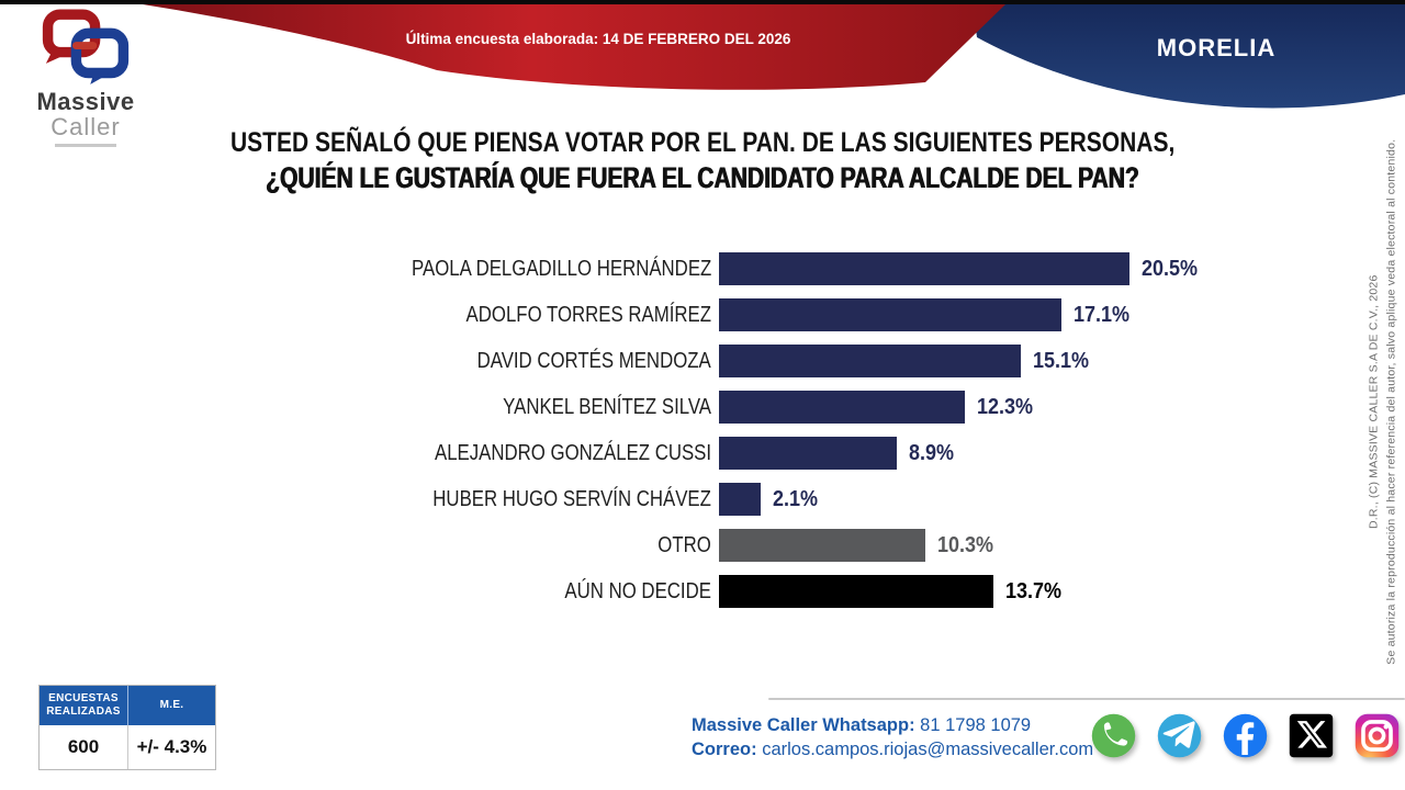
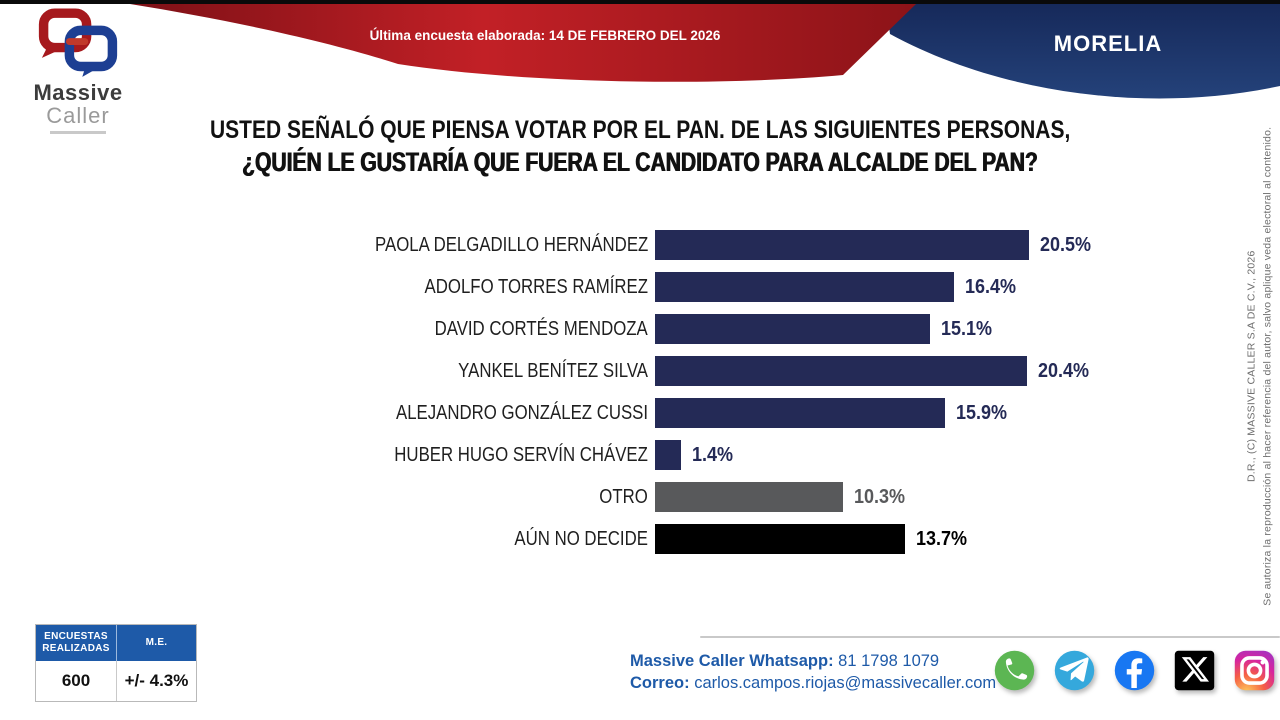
ADOLFO TORRES RAMÍREZ: 17.1% -> 16.4%
YANKEL BENÍTEZ SILVA: 12.3% -> 20.4%
ALEJANDRO GONZÁLEZ CUSSI: 8.9% -> 15.9%
HUBER HUGO SERVÍN CHÁVEZ: 2.1% -> 1.4%
